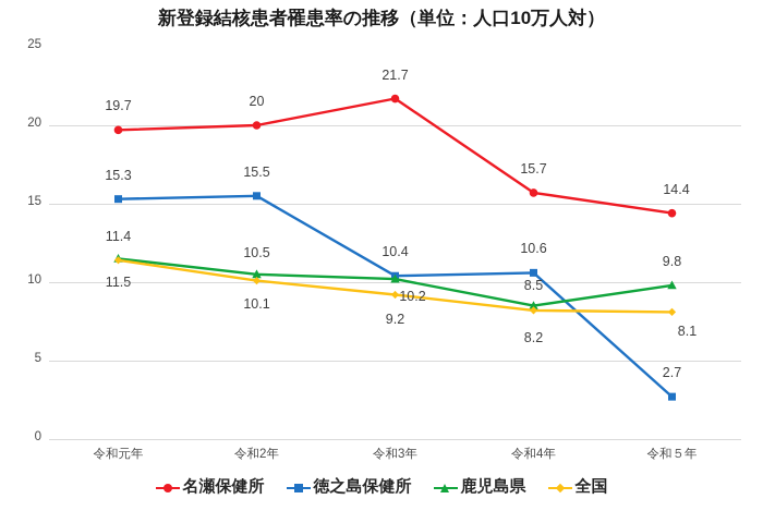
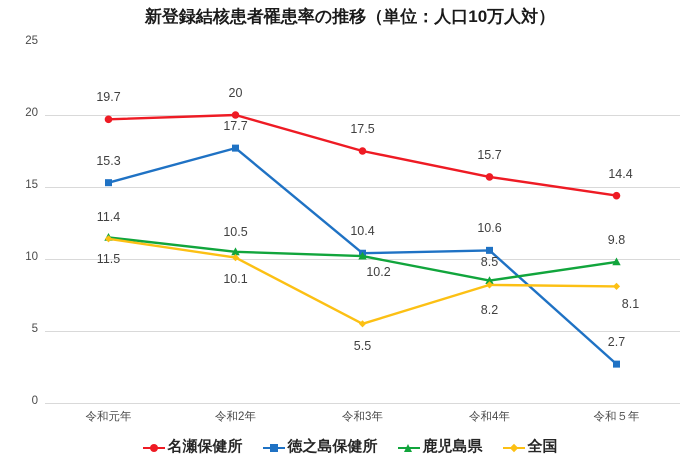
徳之島保健所/令和2年: 15.5 -> 17.7
名瀬保健所/令和3年: 21.7 -> 17.5
全国/令和3年: 9.2 -> 5.5
